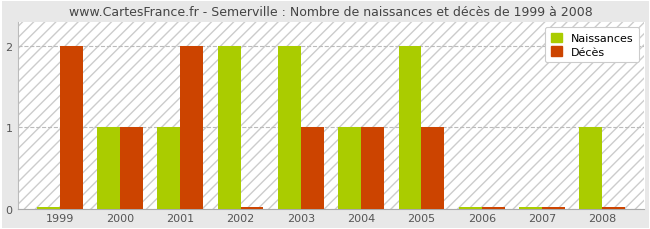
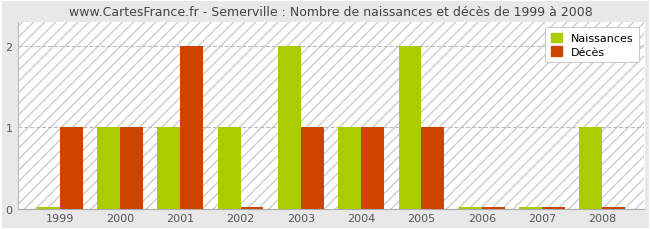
Décès/1999: 2 -> 1
Naissances/2002: 2 -> 1
